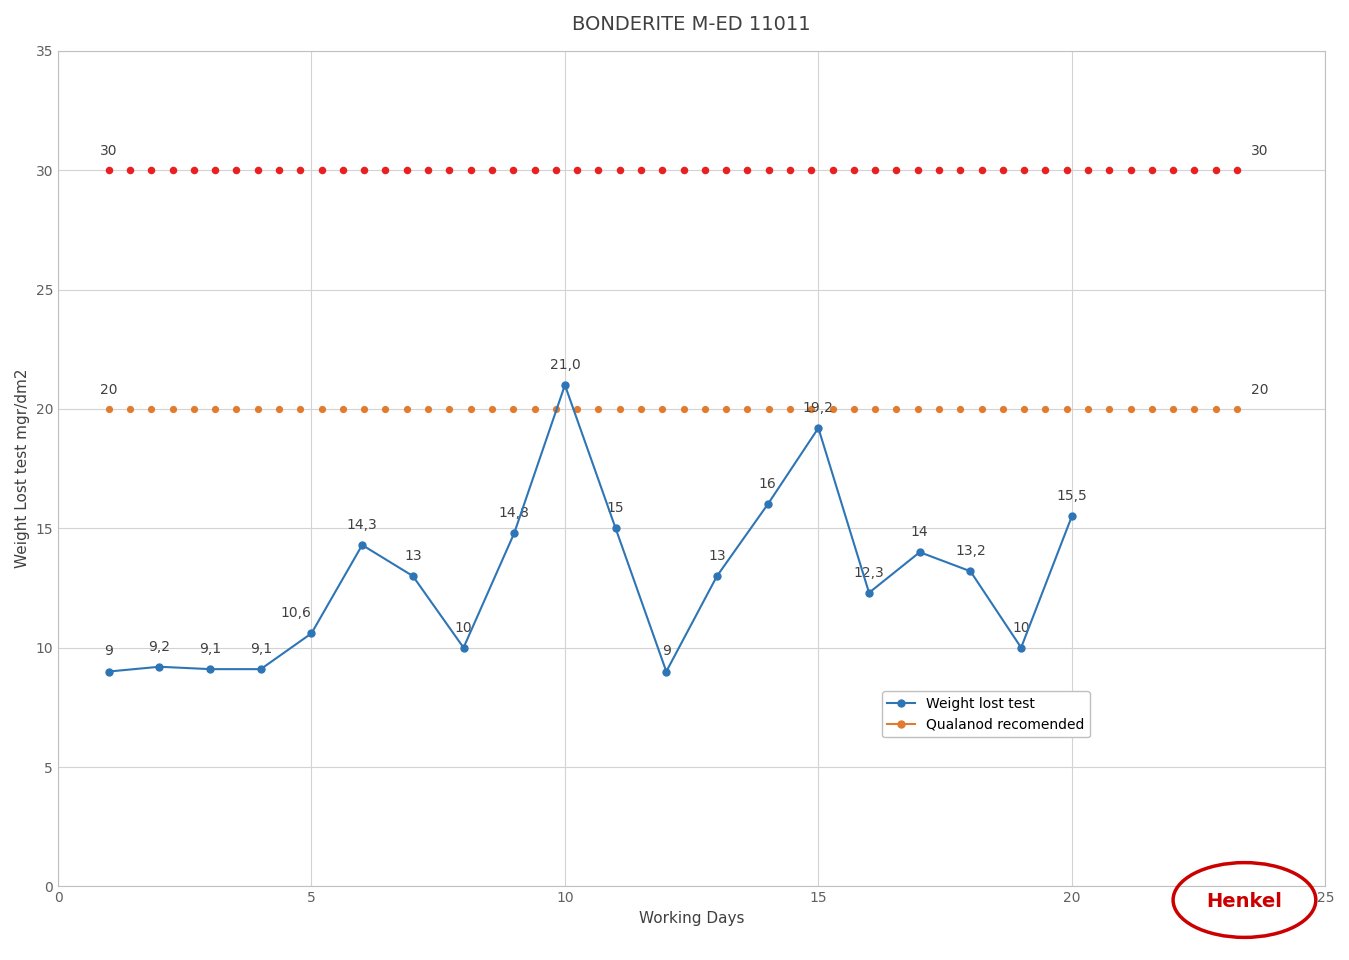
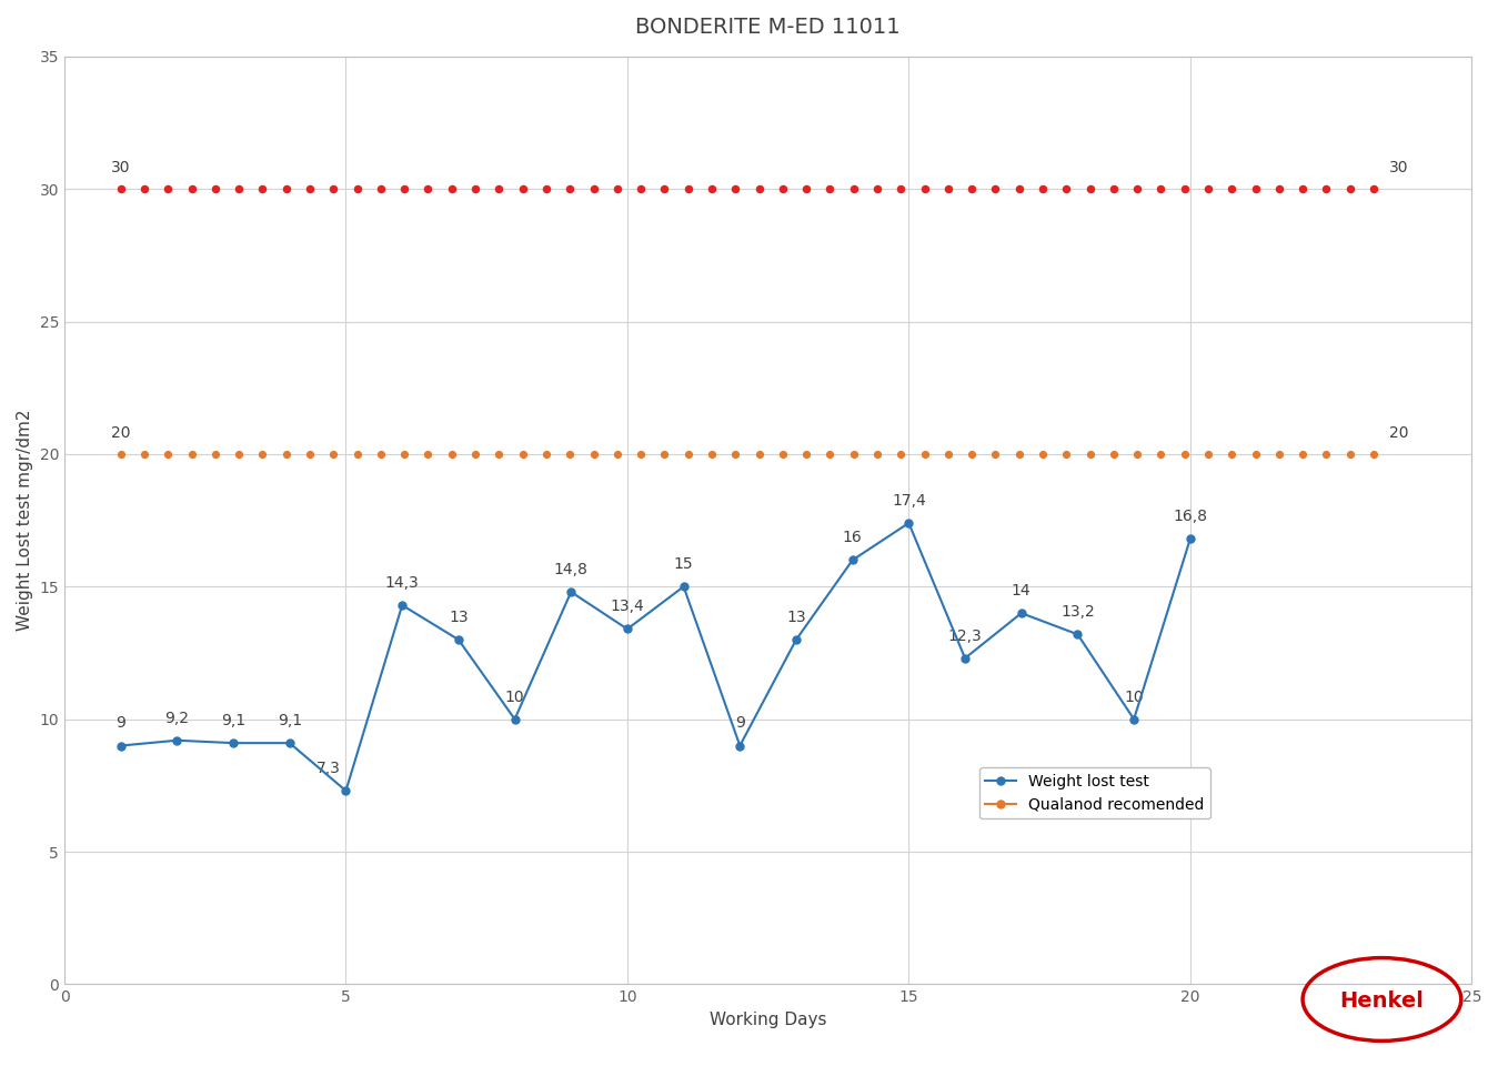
Weight lost test/5: 10,6 -> 7,3
Weight lost test/10: 21,0 -> 13,4
Weight lost test/15: 19,2 -> 17,4
Weight lost test/20: 15,5 -> 16,8
